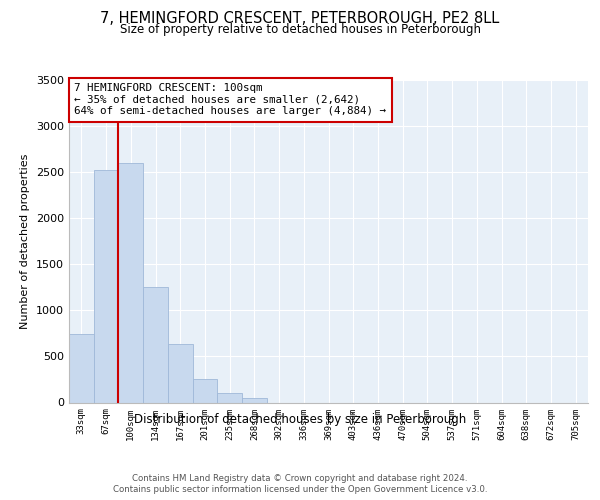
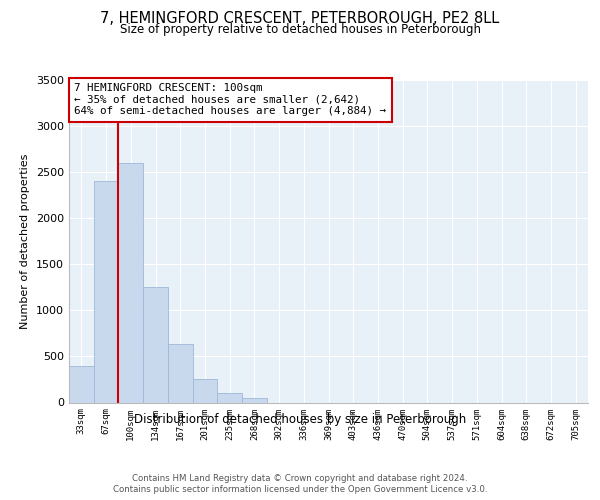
33sqm: 740 -> 400
67sqm: 2520 -> 2400
